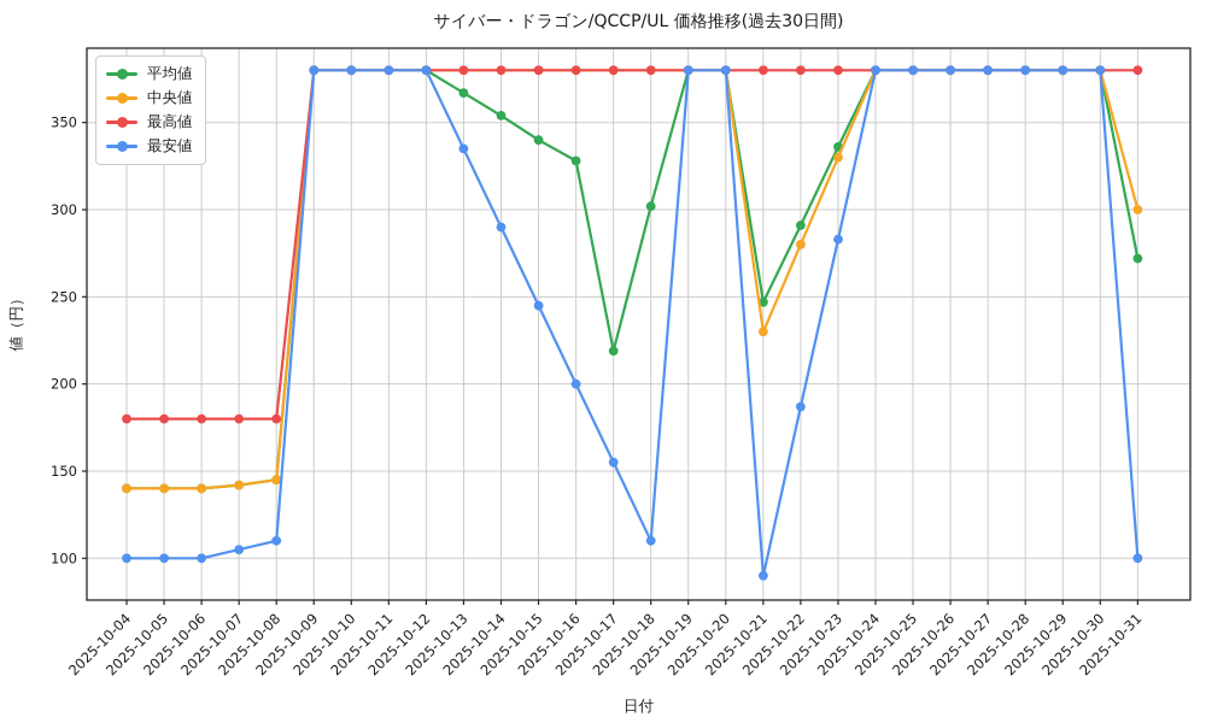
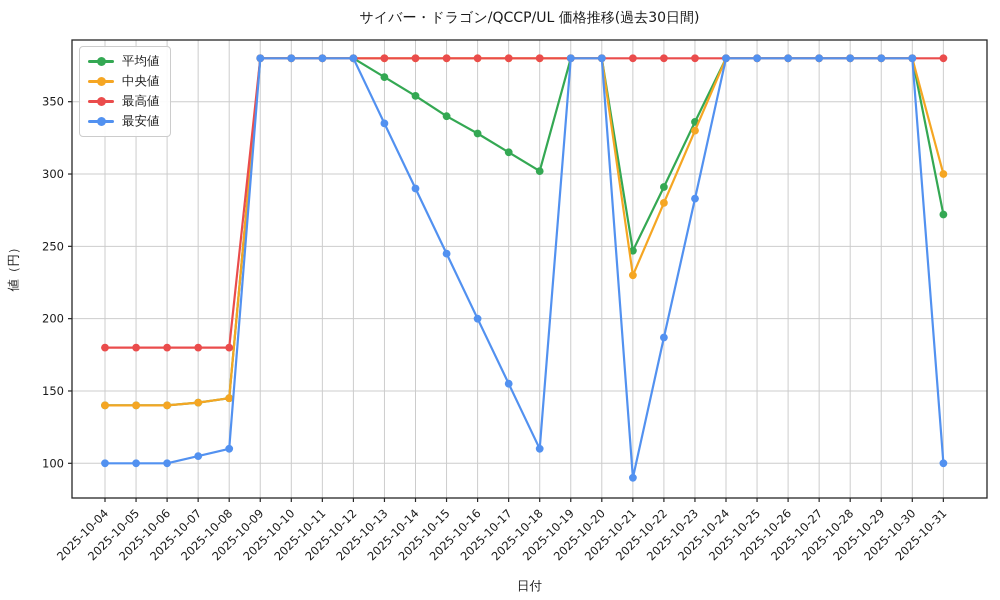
平均値/2025-10-17: 219 -> 315
